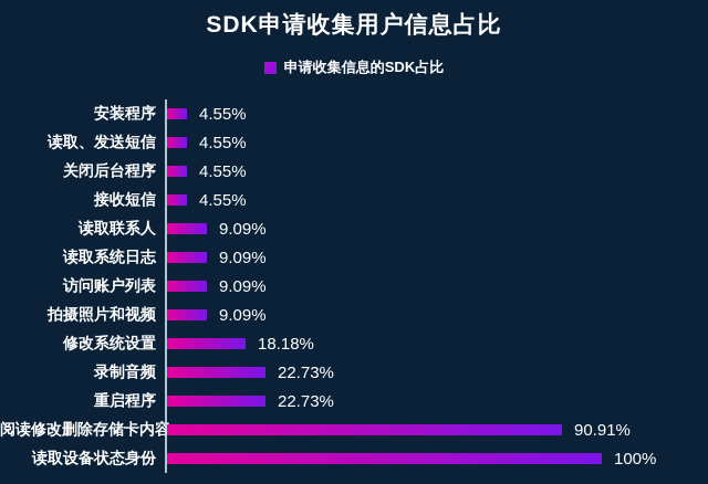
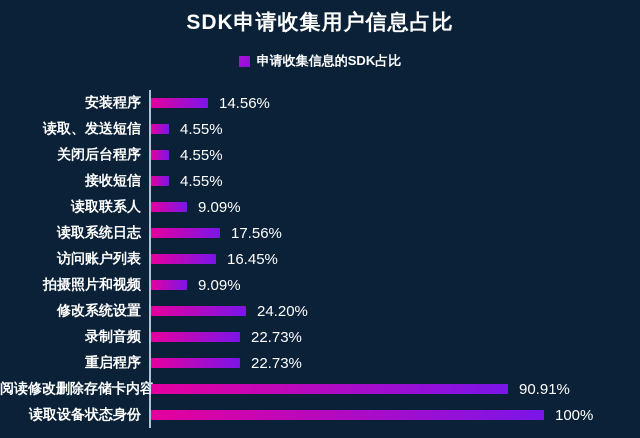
安装程序: 4.55% -> 14.56%
读取系统日志: 9.09% -> 17.56%
访问账户列表: 9.09% -> 16.45%
修改系统设置: 18.18% -> 24.20%
